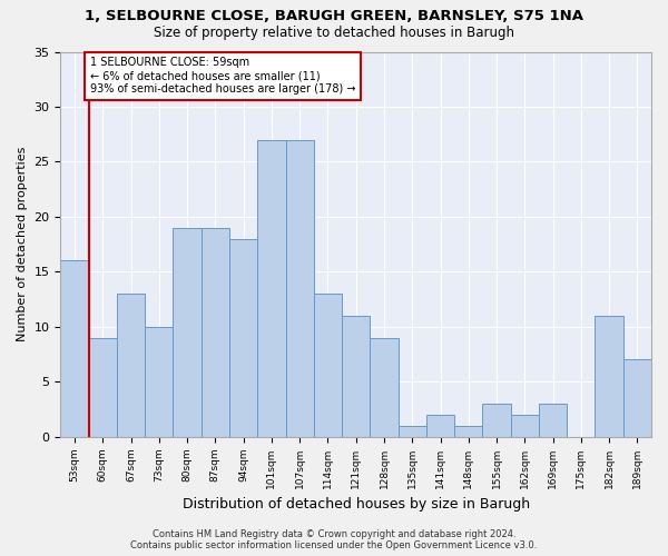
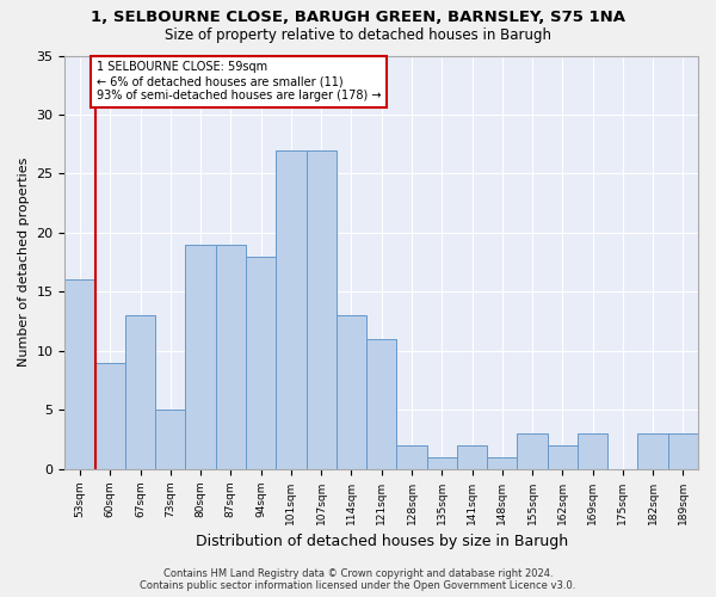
73sqm: 10 -> 5
128sqm: 9 -> 2
182sqm: 11 -> 3
189sqm: 7 -> 3
